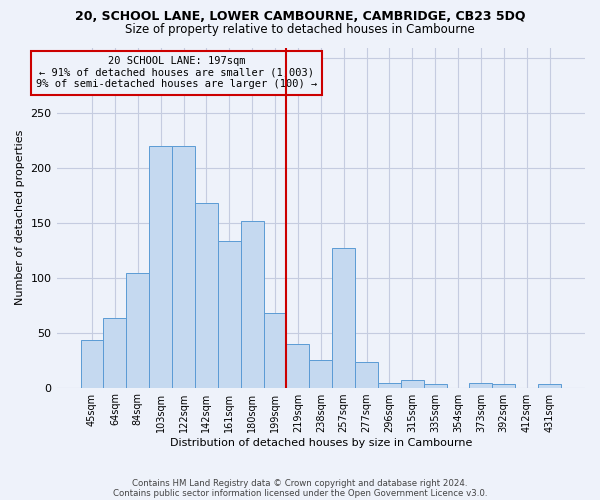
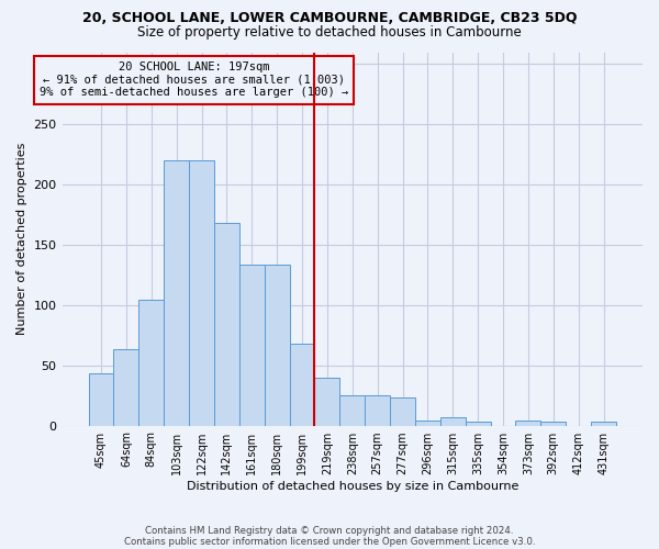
180sqm: 152 -> 134
257sqm: 127 -> 25
